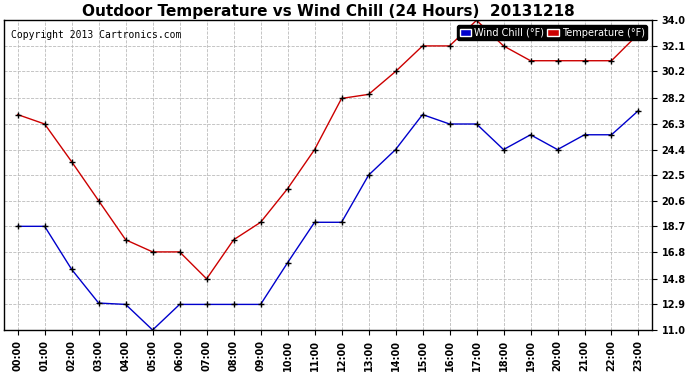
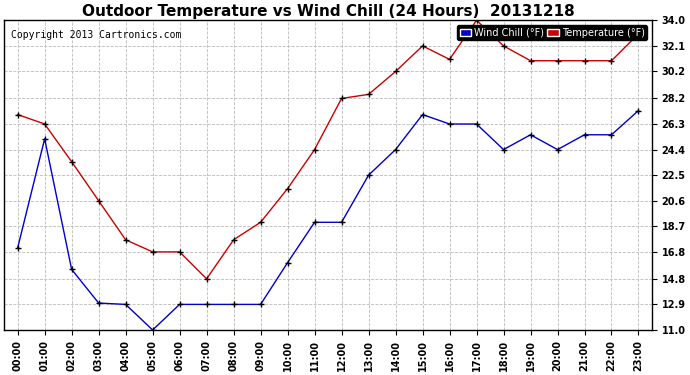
Wind Chill (°F)/00:00: 18.7 -> 17.1
Wind Chill (°F)/01:00: 18.7 -> 25.2
Temperature (°F)/16:00: 32.1 -> 31.1
